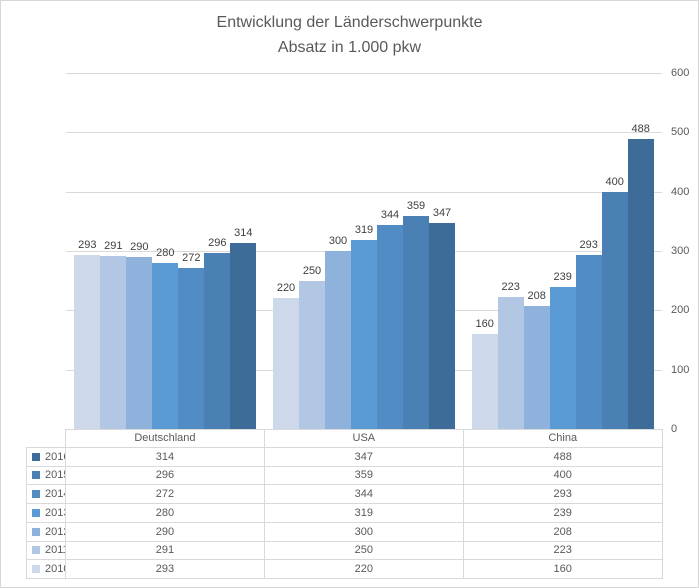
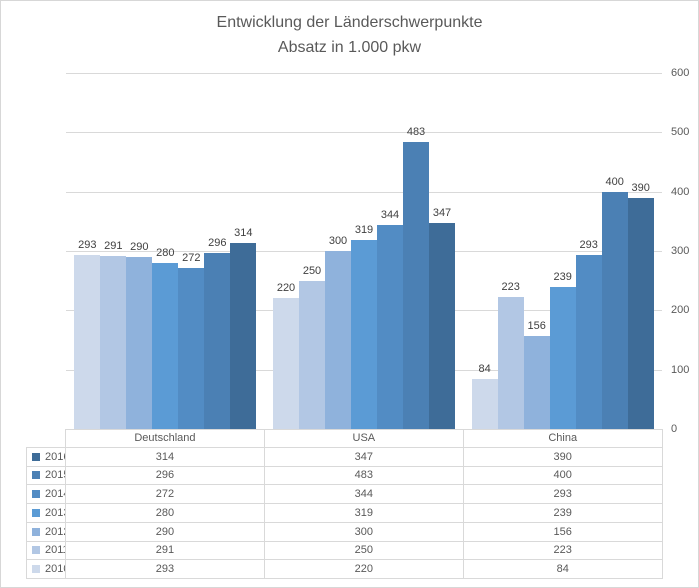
2015/USA: 359 -> 483
2010/China: 160 -> 84
2012/China: 208 -> 156
2016/China: 488 -> 390
